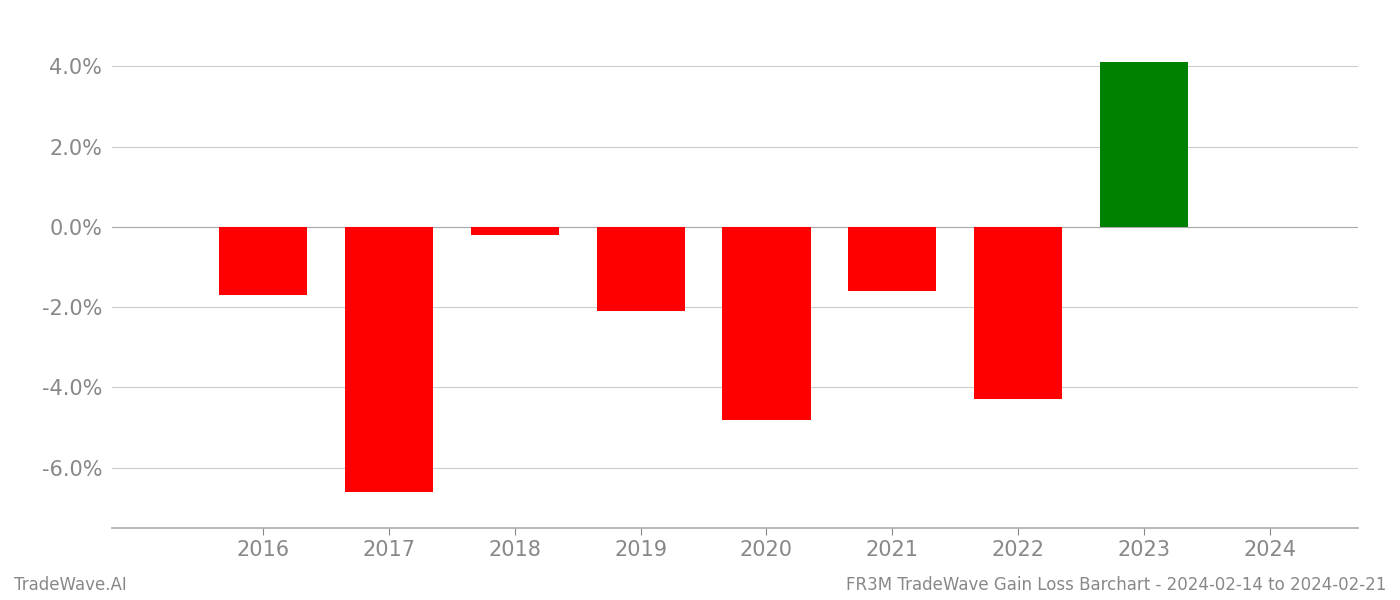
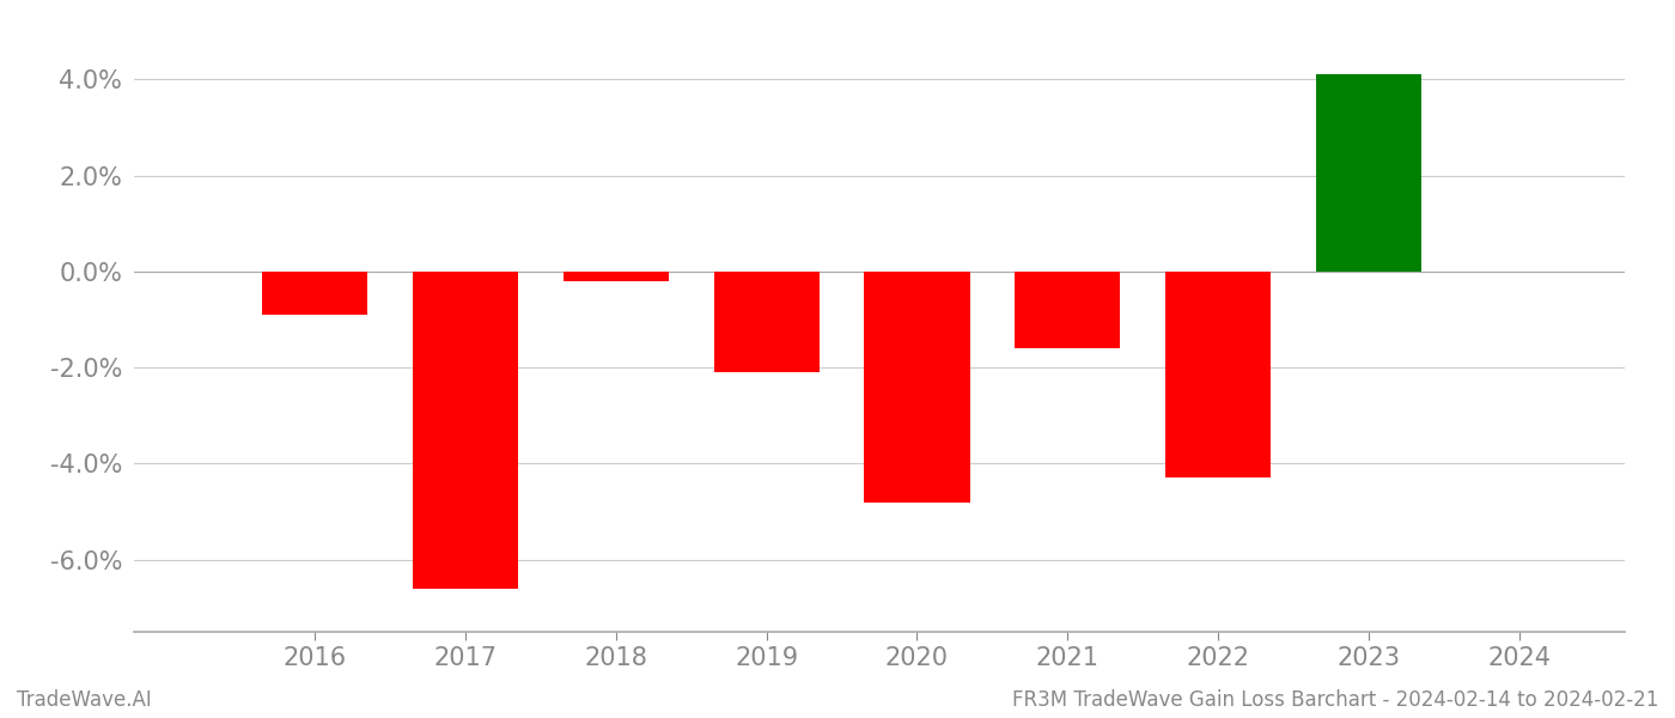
2016: -1.7% -> -0.9%
